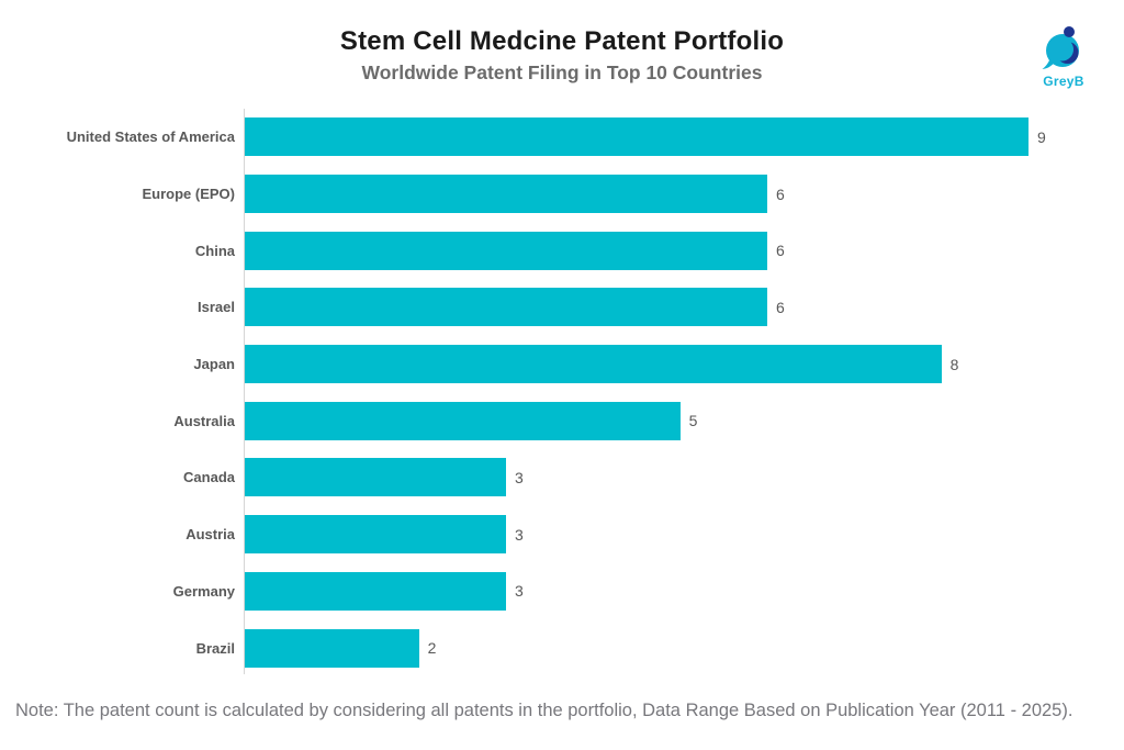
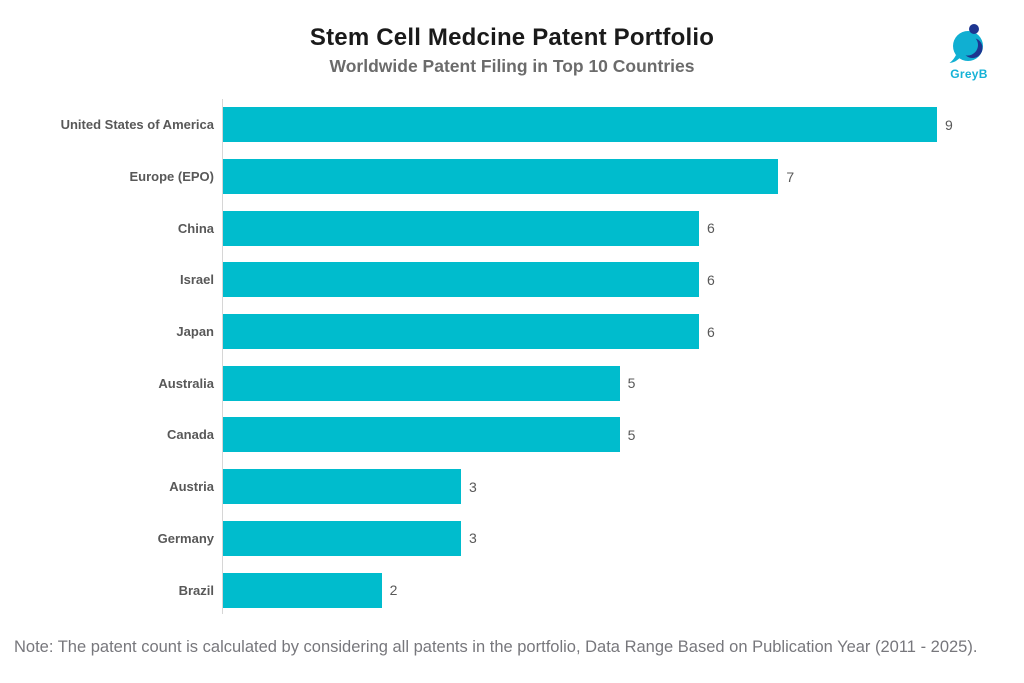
Europe (EPO): 6 -> 7
Japan: 8 -> 6
Canada: 3 -> 5
